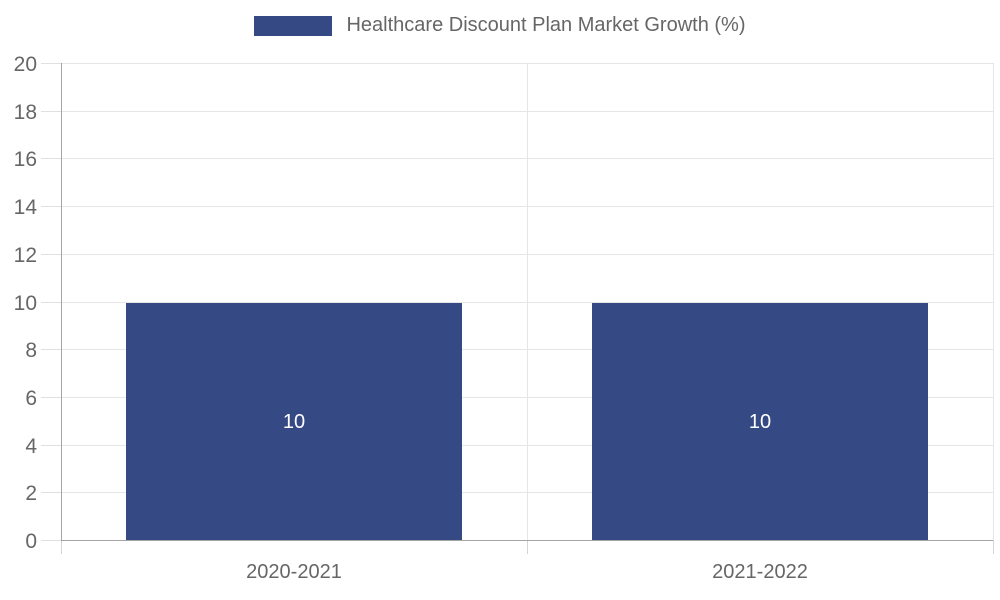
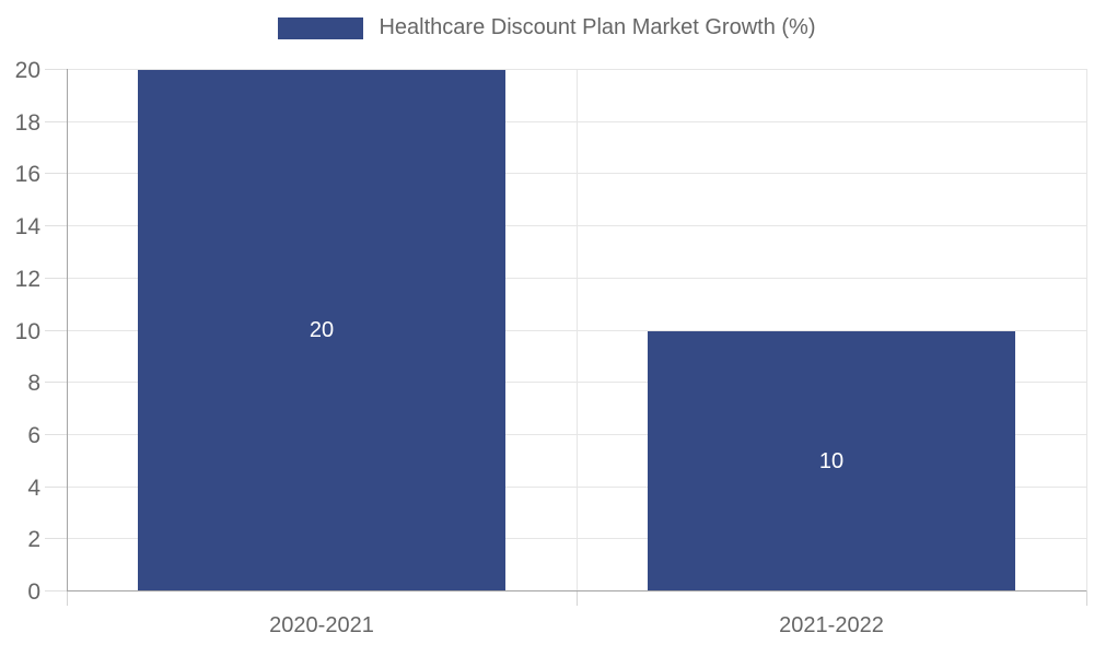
2020-2021: 10 -> 20
